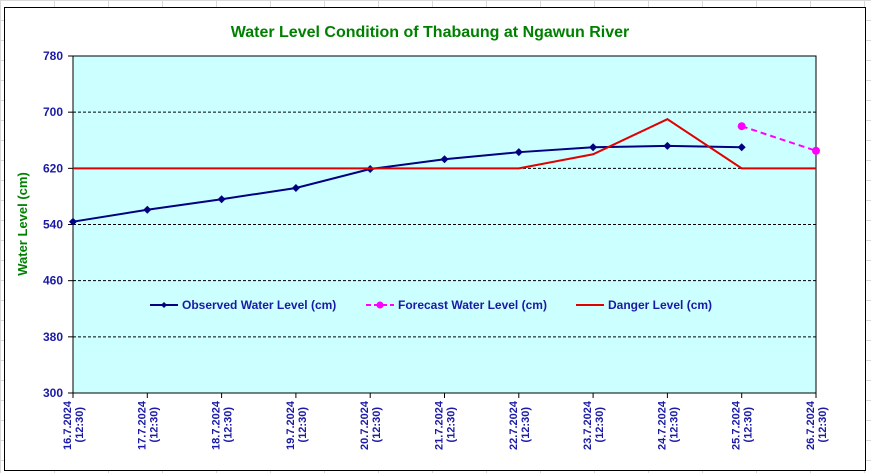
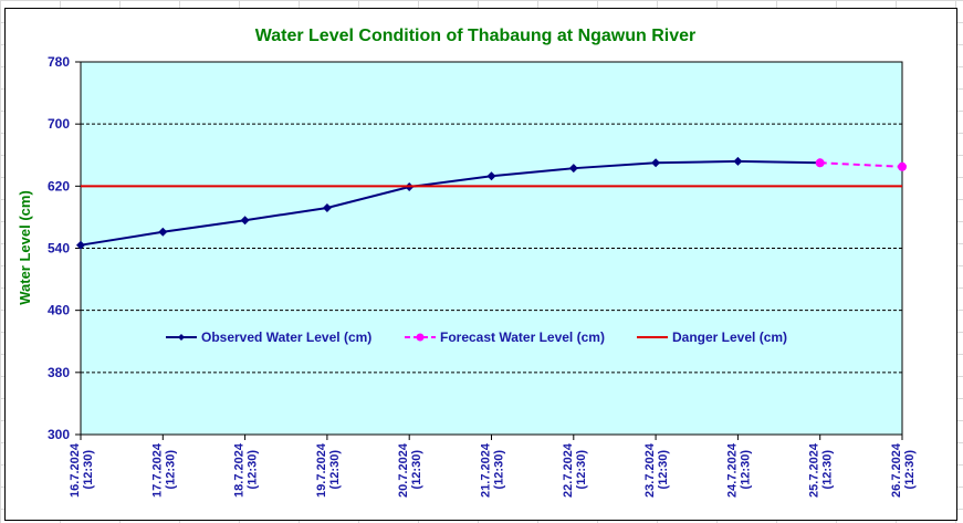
Danger Level (cm)/23.7.2024 (12:30): 640 -> 620
Danger Level (cm)/24.7.2024 (12:30): 690 -> 620
Forecast Water Level (cm)/25.7.2024 (12:30): 680 -> 650
